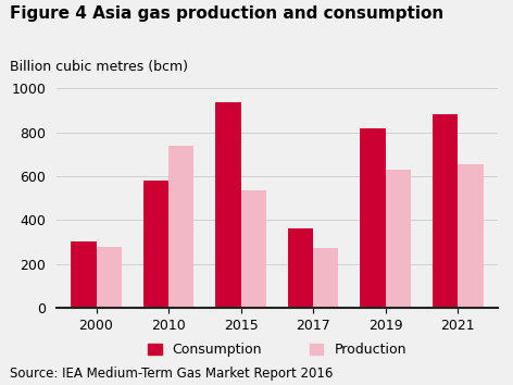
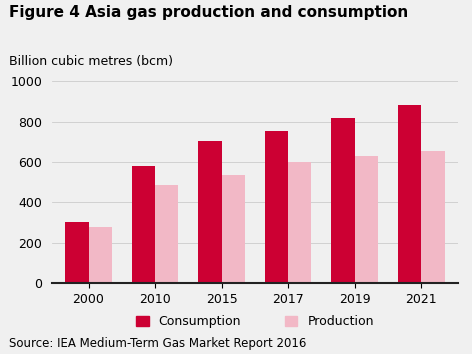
Production/2010: 740 -> 485
Consumption/2015: 940 -> 705
Consumption/2017: 365 -> 755
Production/2017: 275 -> 600
